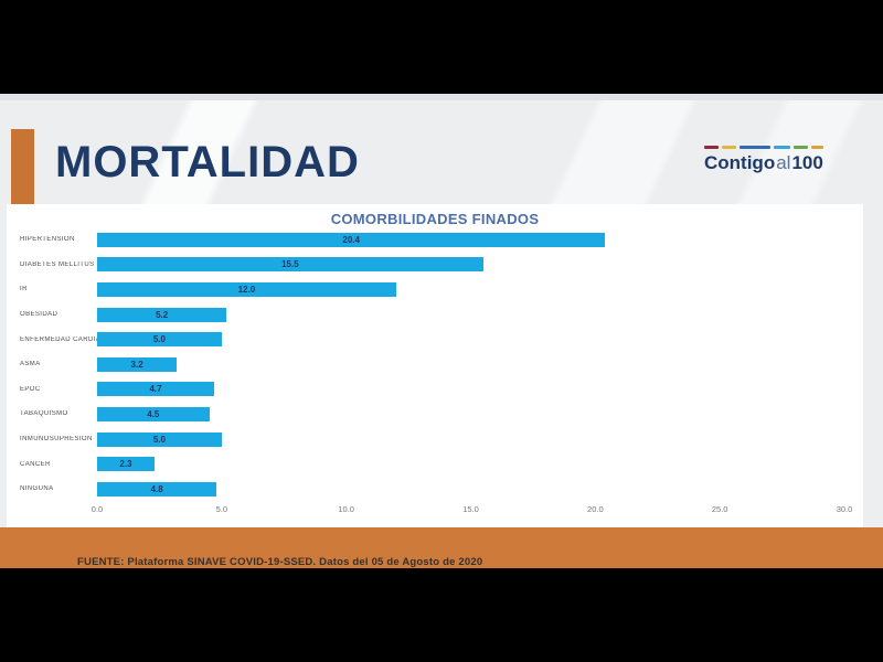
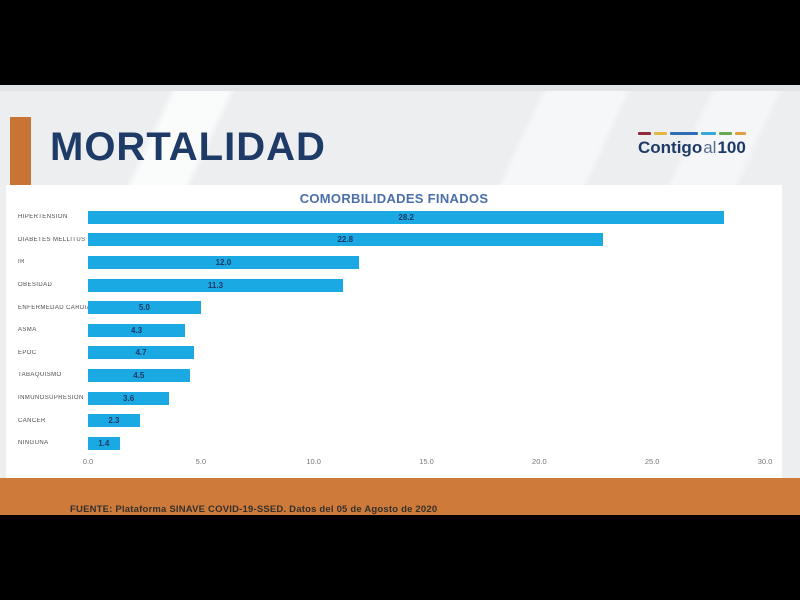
HIPERTENSION: 20.4 -> 28.2
DIABETES MELLITUS: 15.5 -> 22.8
OBESIDAD: 5.2 -> 11.3
ASMA: 3.2 -> 4.3
INMUNOSUPRESION: 5.0 -> 3.6
NINGUNA: 4.8 -> 1.4
